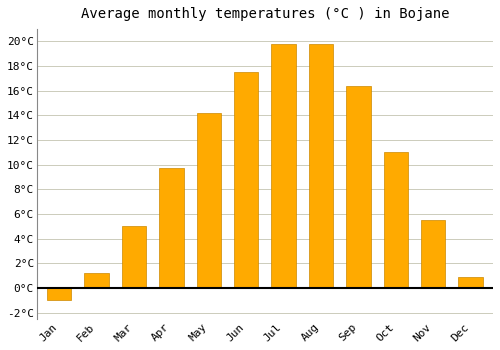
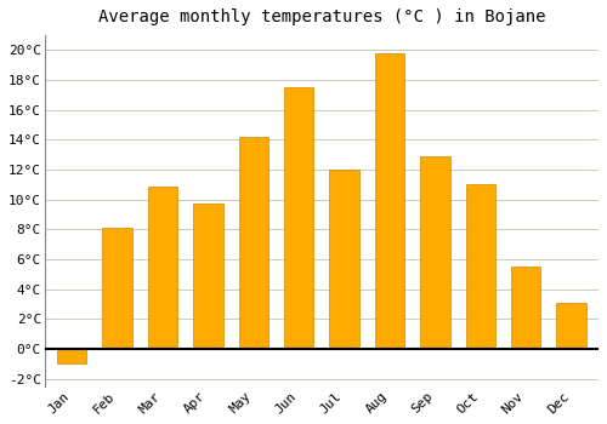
Feb: 1.2°C -> 8.1°C
Mar: 5.0°C -> 10.9°C
Jul: 19.8°C -> 12.0°C
Sep: 16.4°C -> 12.9°C
Dec: 0.9°C -> 3.1°C
